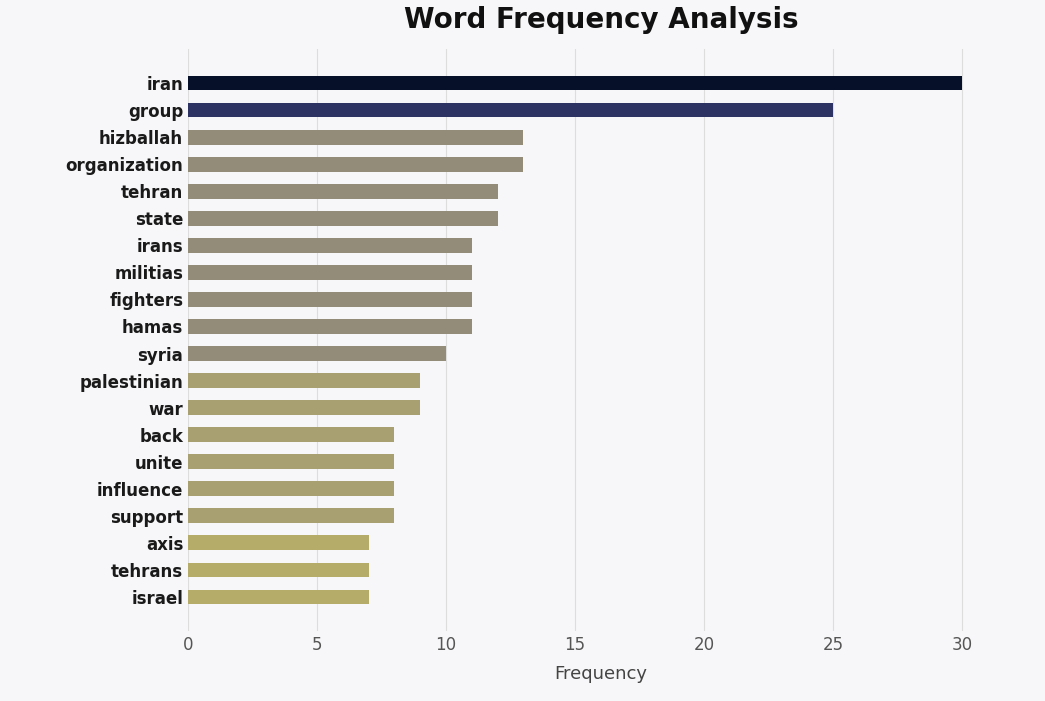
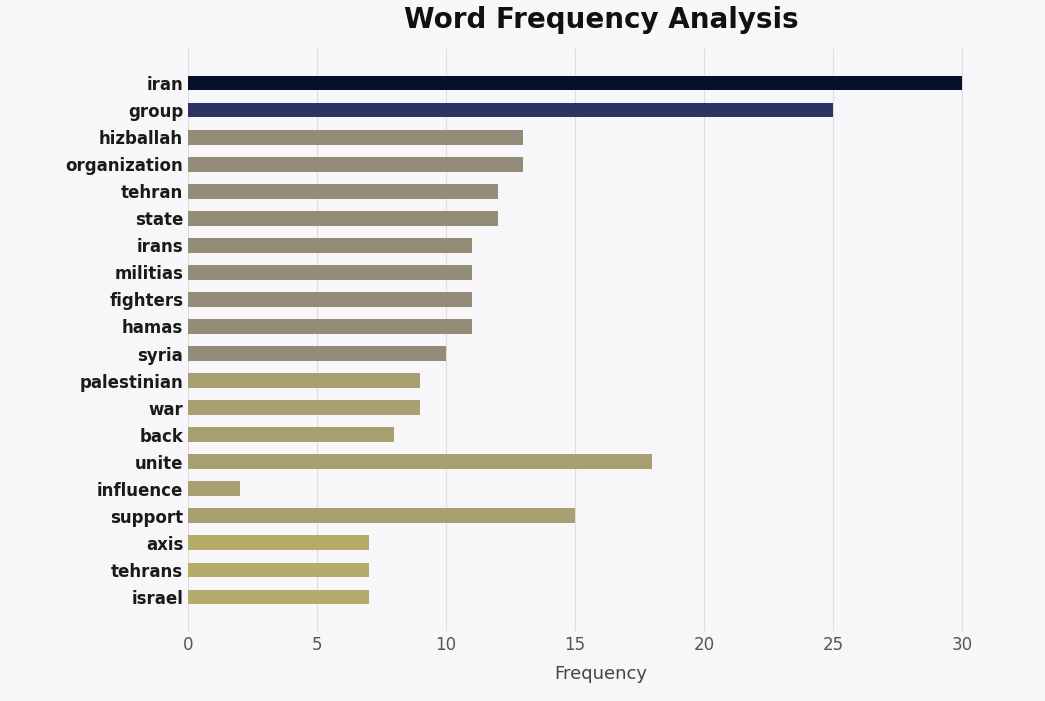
unite: 8 -> 18
influence: 8 -> 2
support: 8 -> 15
